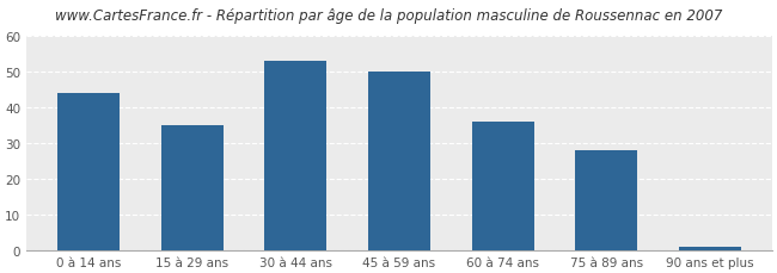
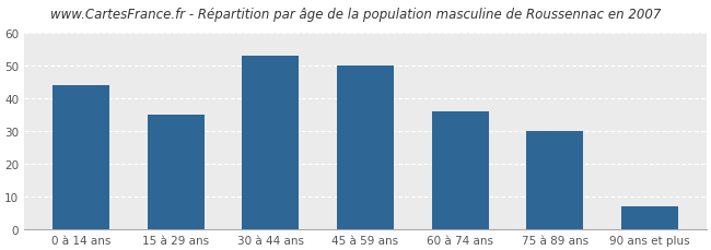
75 à 89 ans: 28 -> 30
90 ans et plus: 1 -> 7
